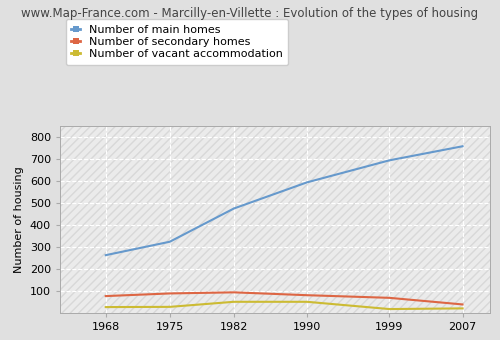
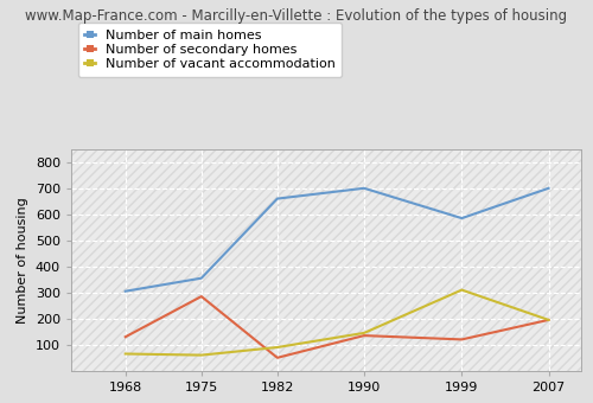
Number of main homes/1968: 262 -> 305
Number of secondary homes/1968: 76 -> 130
Number of vacant accommodation/1968: 26 -> 65
Number of main homes/1975: 323 -> 355
Number of secondary homes/1975: 88 -> 285
Number of vacant accommodation/1975: 27 -> 60
Number of main homes/1982: 474 -> 660
Number of secondary homes/1982: 93 -> 50
Number of vacant accommodation/1982: 50 -> 90
Number of main homes/1990: 593 -> 700
Number of secondary homes/1990: 80 -> 135
Number of vacant accommodation/1990: 50 -> 145
Number of main homes/1999: 693 -> 585
Number of secondary homes/1999: 68 -> 120
Number of vacant accommodation/1999: 17 -> 310
Number of main homes/2007: 757 -> 700
Number of secondary homes/2007: 38 -> 195
Number of vacant accommodation/2007: 20 -> 195
